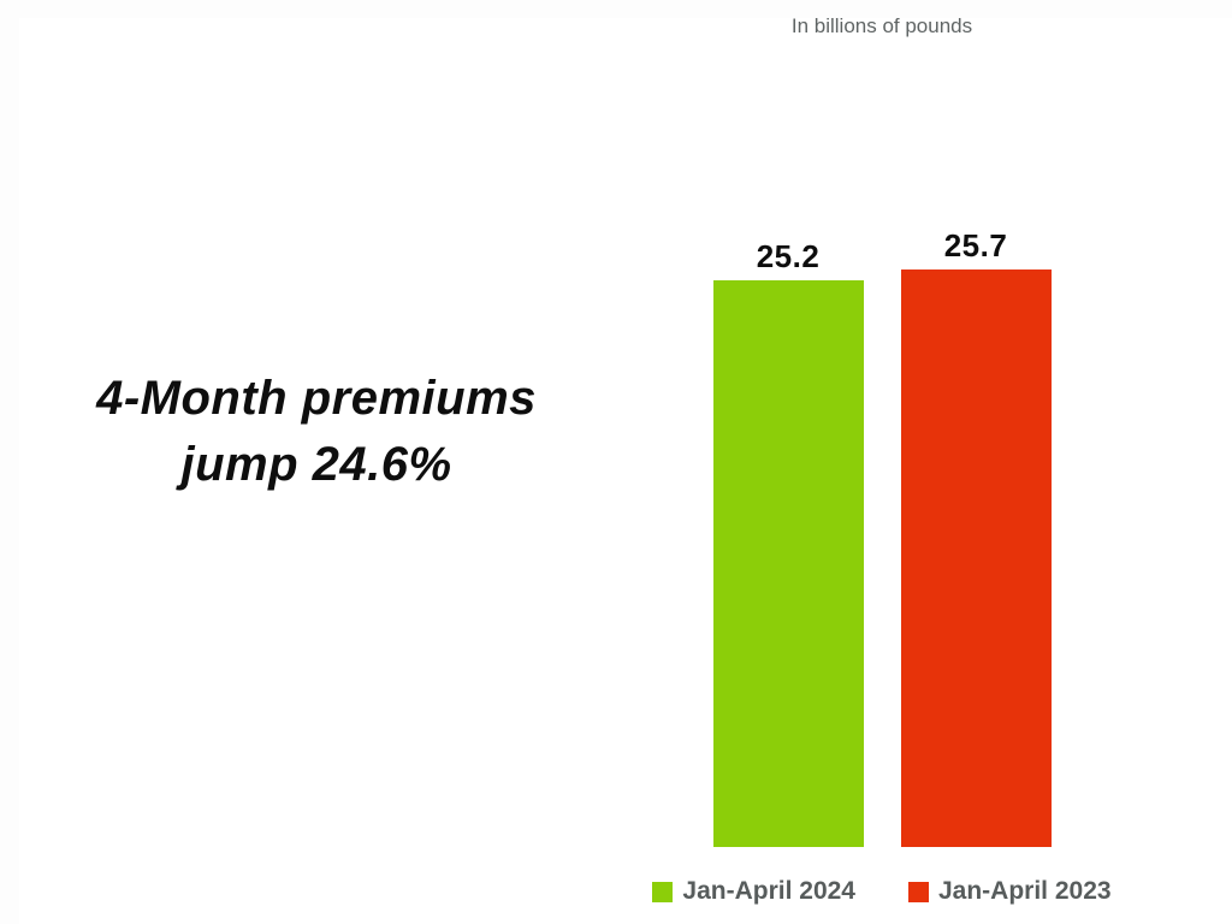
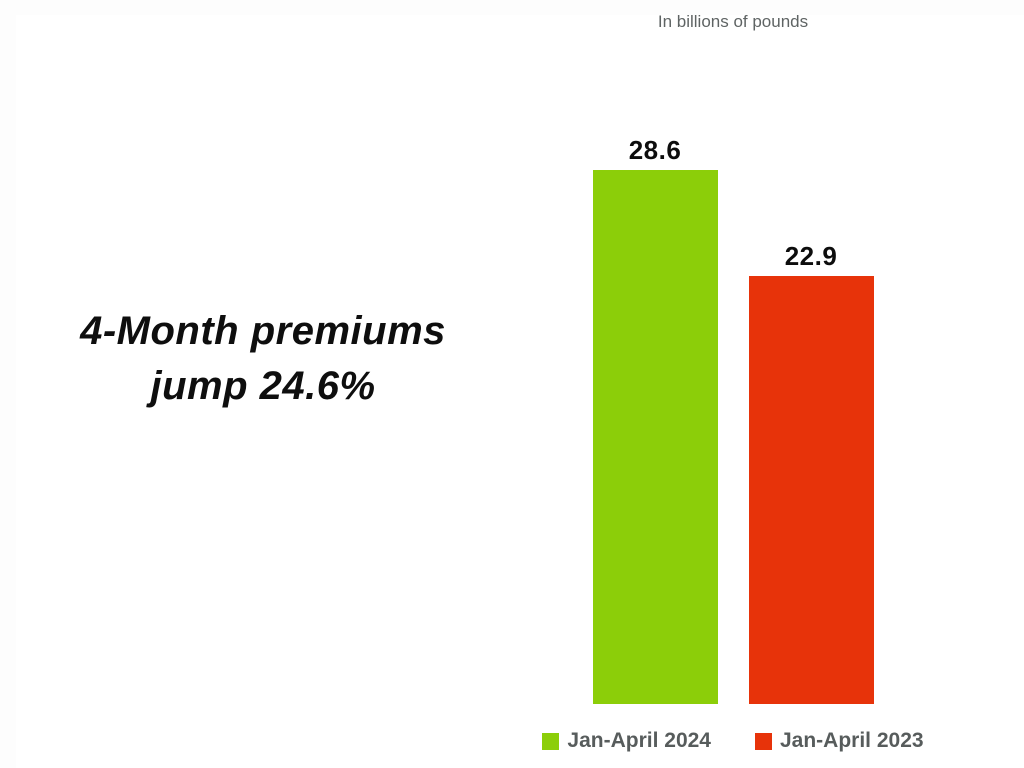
Jan-April 2024: 25.2 -> 28.6
Jan-April 2023: 25.7 -> 22.9
